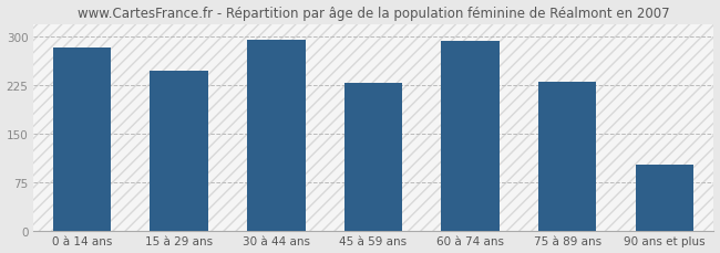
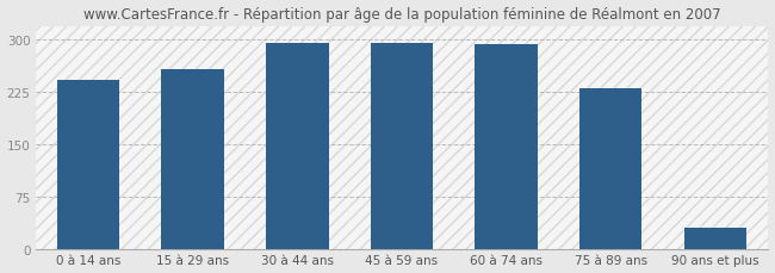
0 à 14 ans: 284 -> 243
15 à 29 ans: 248 -> 258
45 à 59 ans: 228 -> 295
90 ans et plus: 102 -> 30
